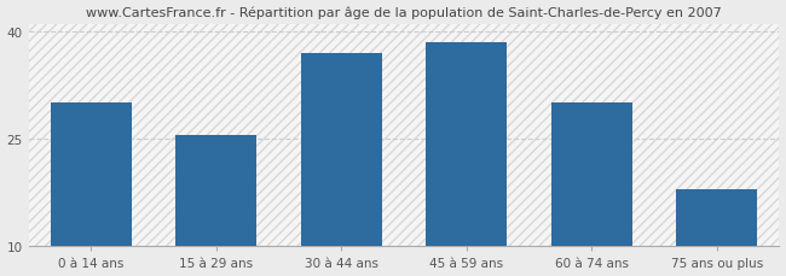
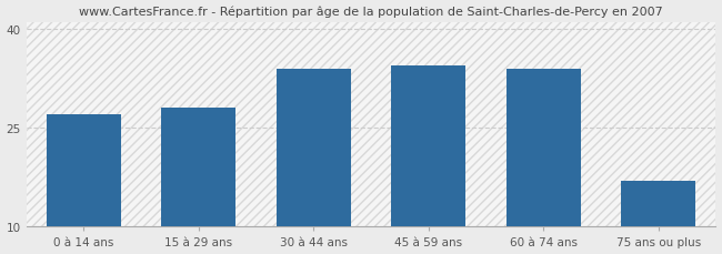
0 à 14 ans: 30.0 -> 27.0
15 à 29 ans: 25.5 -> 28.0
30 à 44 ans: 37.0 -> 34.0
45 à 59 ans: 38.5 -> 34.4
60 à 74 ans: 30.0 -> 34.0
75 ans ou plus: 18.0 -> 17.0
